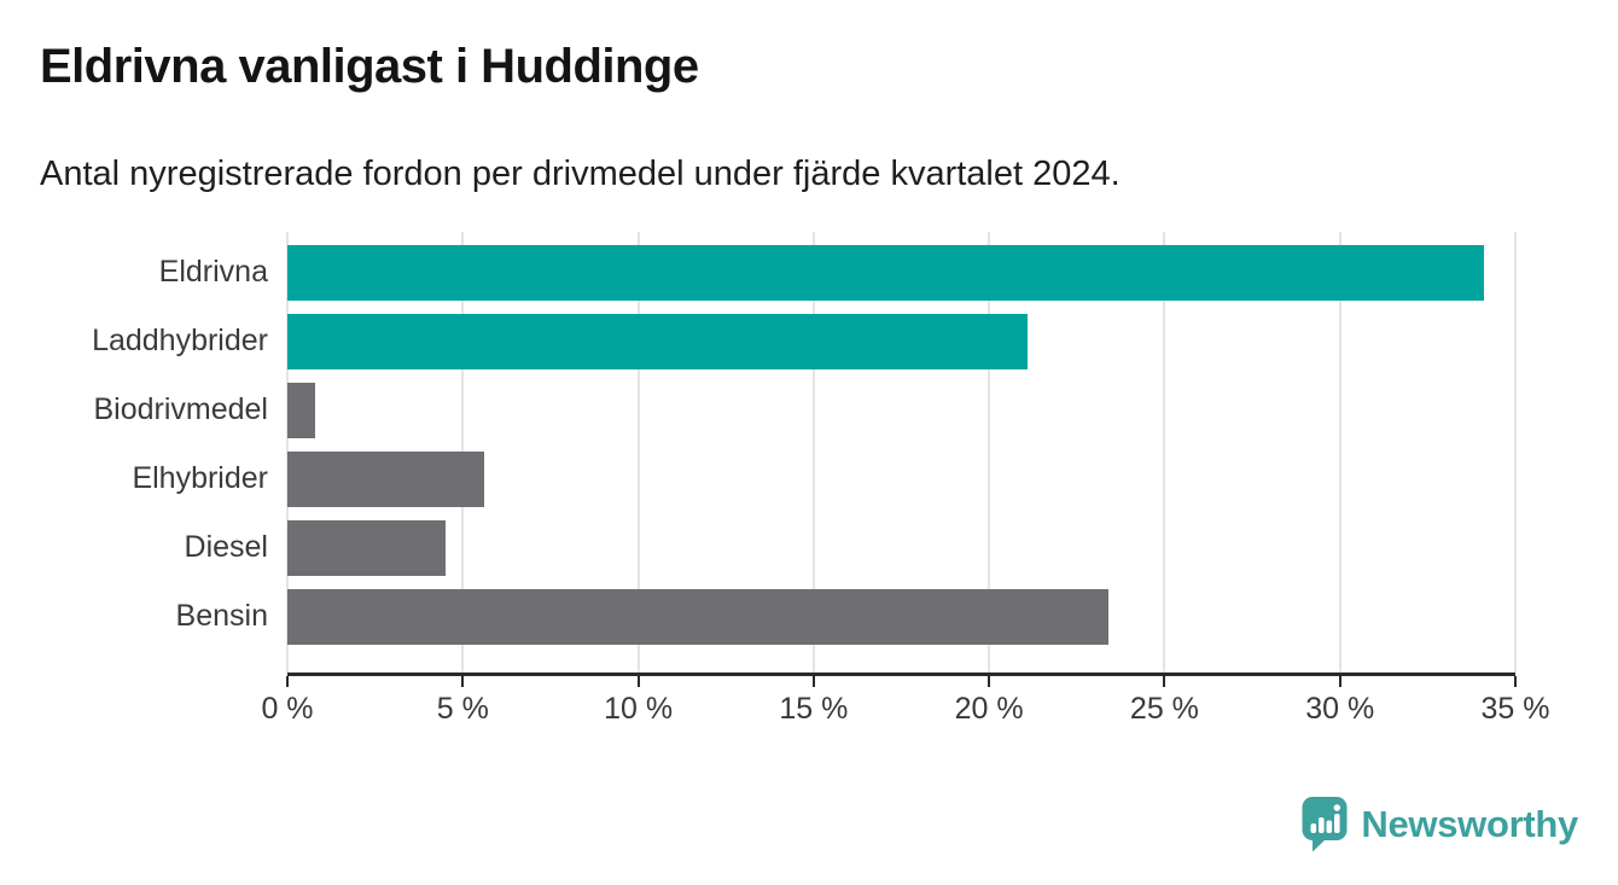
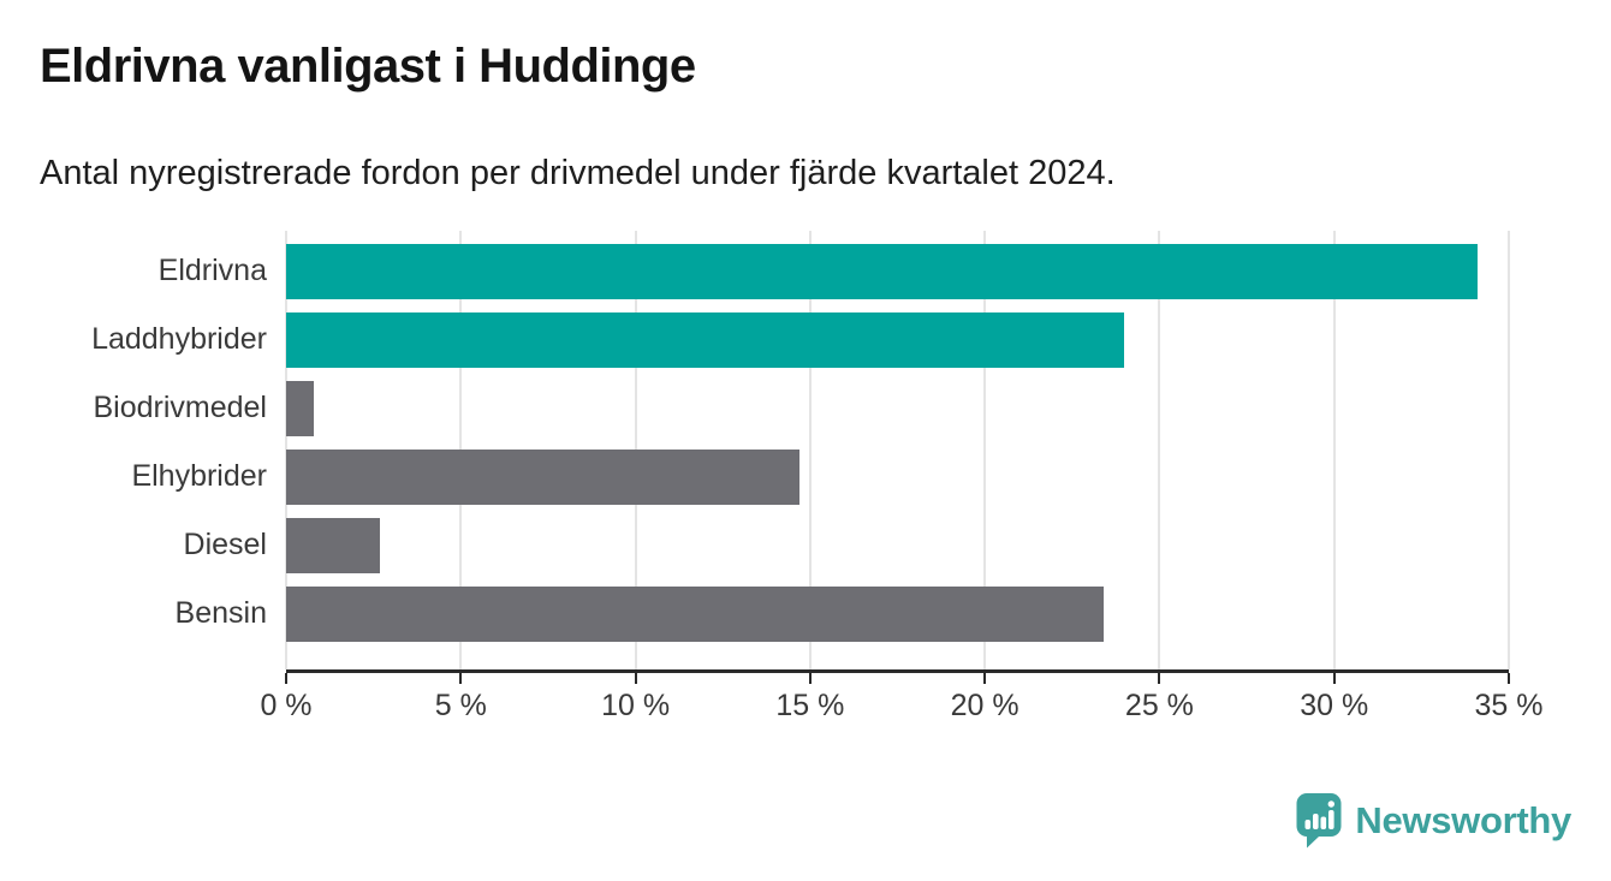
Laddhybrider: 21.1% -> 24.0%
Elhybrider: 5.6% -> 14.7%
Diesel: 4.5% -> 2.7%
